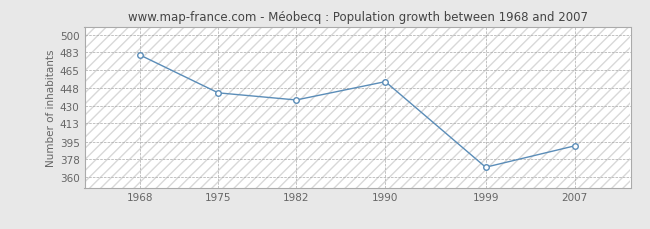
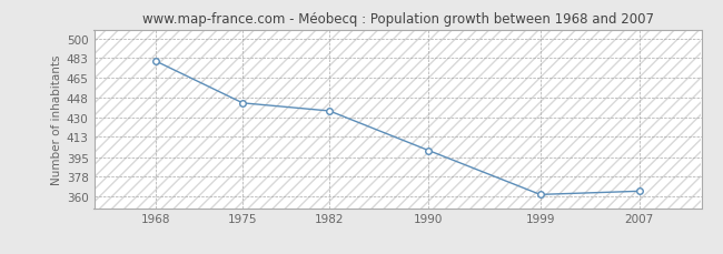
1990: 454 -> 401
1999: 370 -> 362
2007: 391 -> 365
